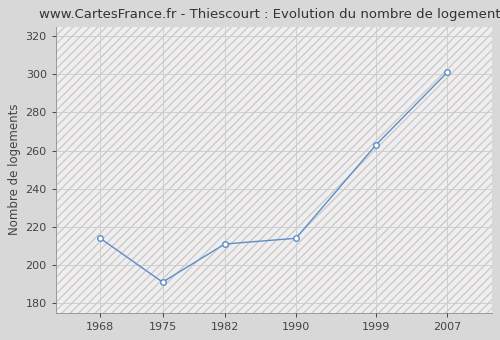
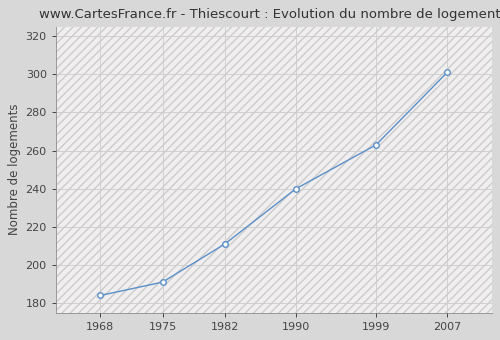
1968: 214 -> 184
1990: 214 -> 240
